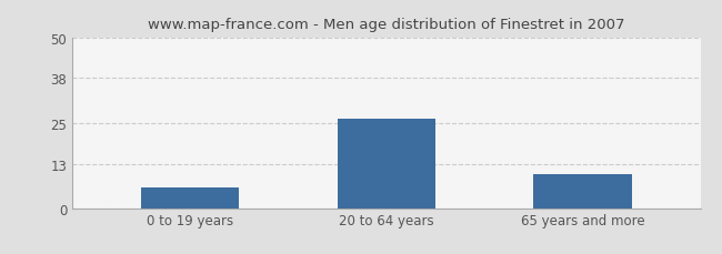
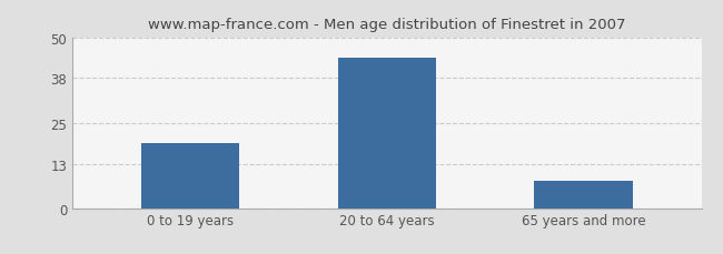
0 to 19 years: 6 -> 19
20 to 64 years: 26 -> 44
65 years and more: 10 -> 8
